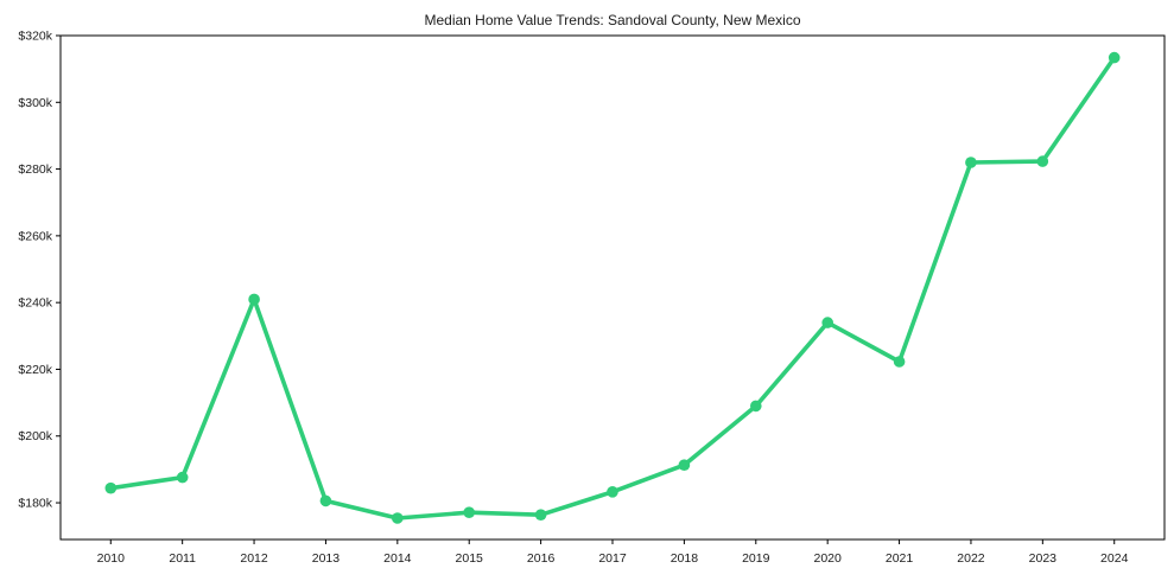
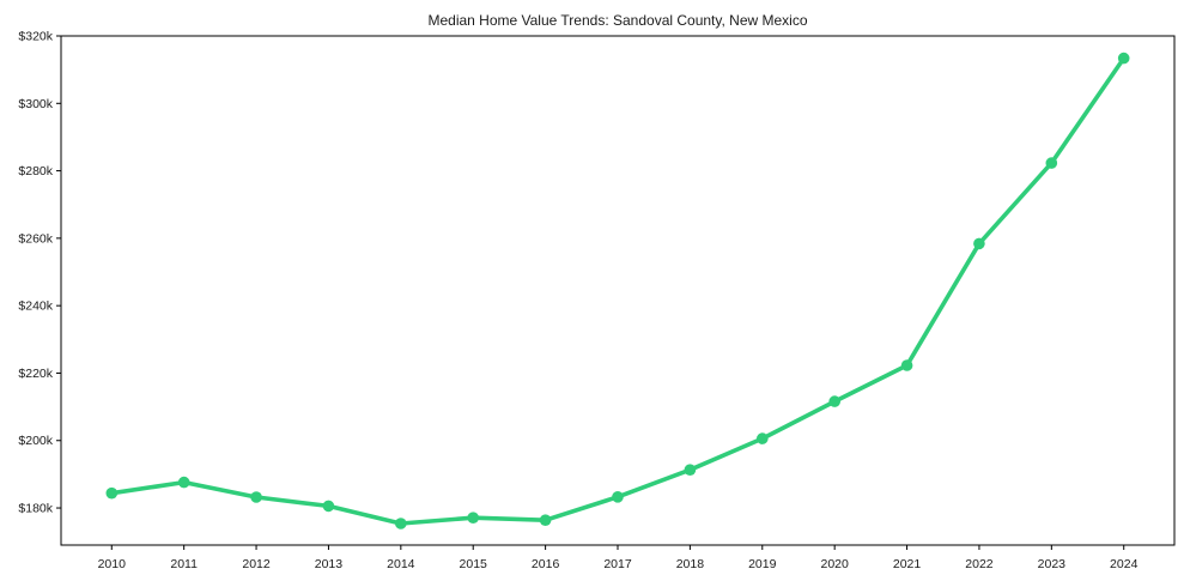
2012: $241k -> $183k
2019: $209k -> $201k
2020: $234k -> $212k
2022: $282k -> $258k
